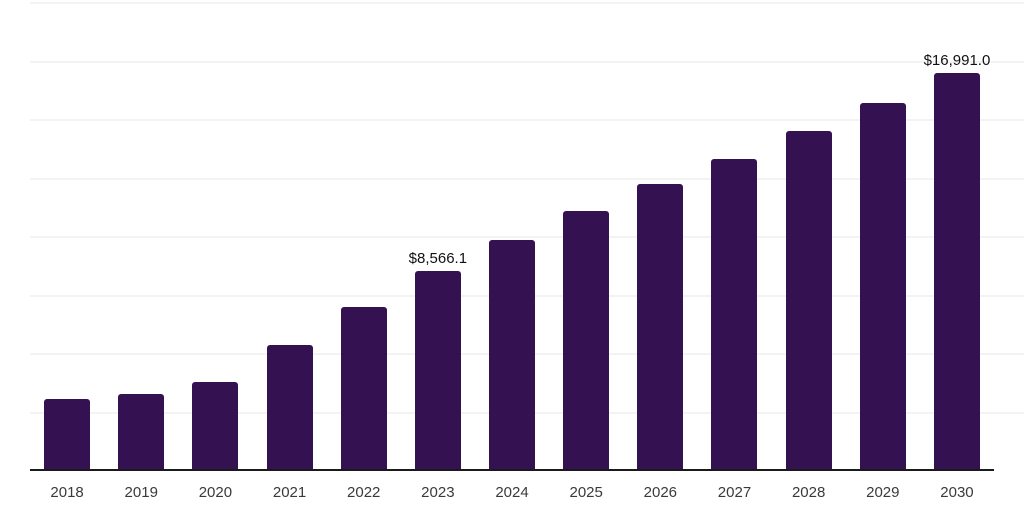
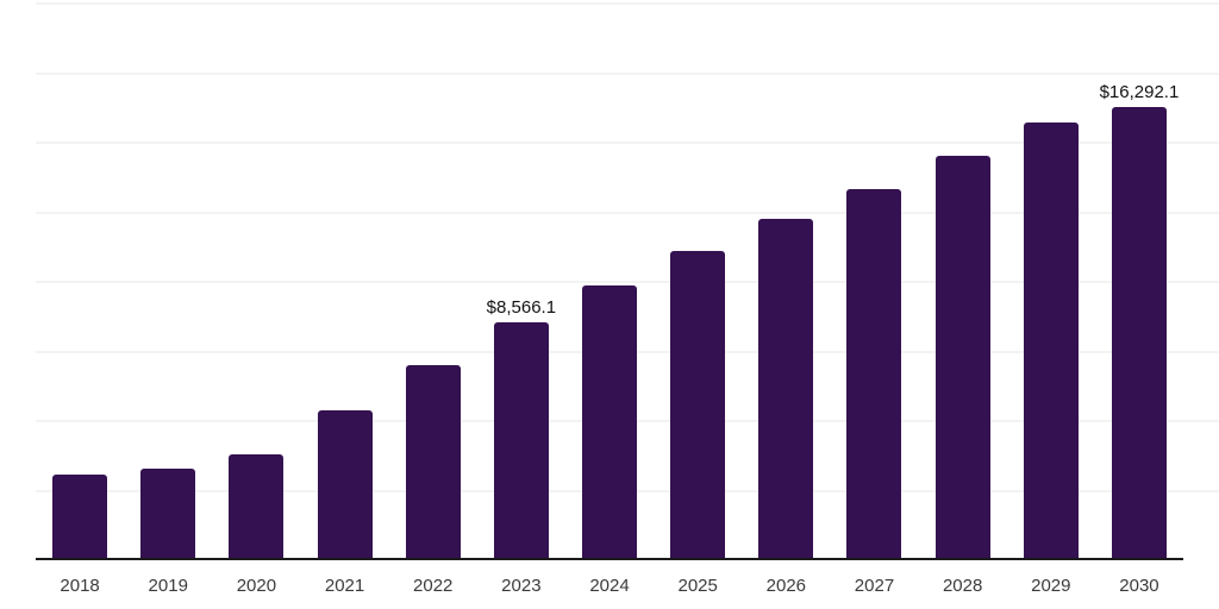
2030: $16,991.0 -> $16,292.1
